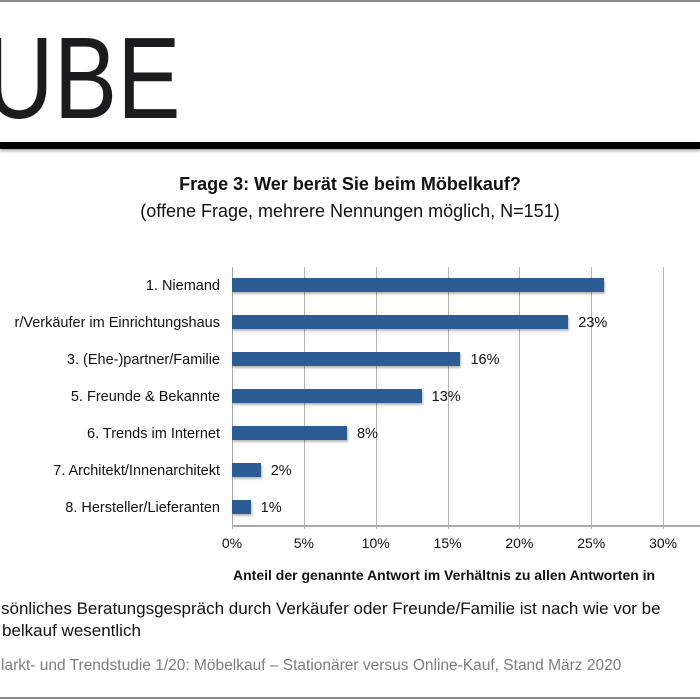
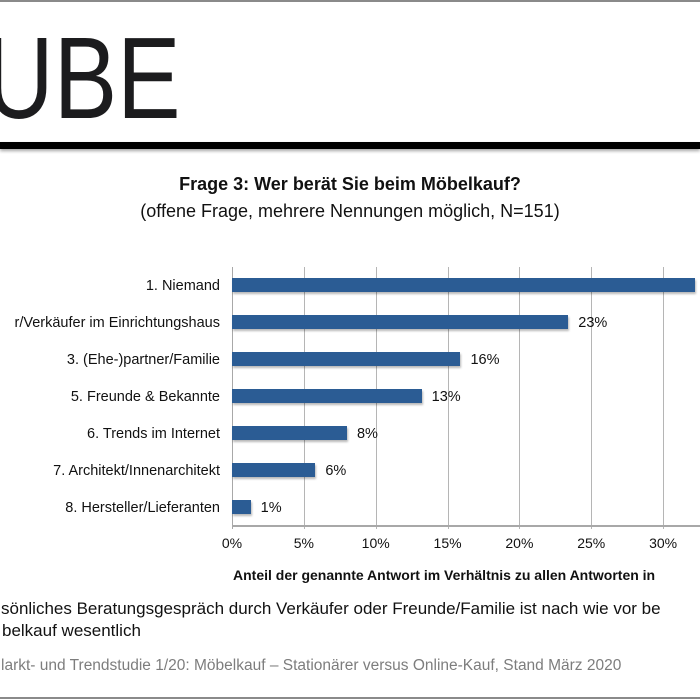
1. Niemand: 25.9% -> 32.2%
7. Architekt/Innenarchitekt: 2% -> 6%
